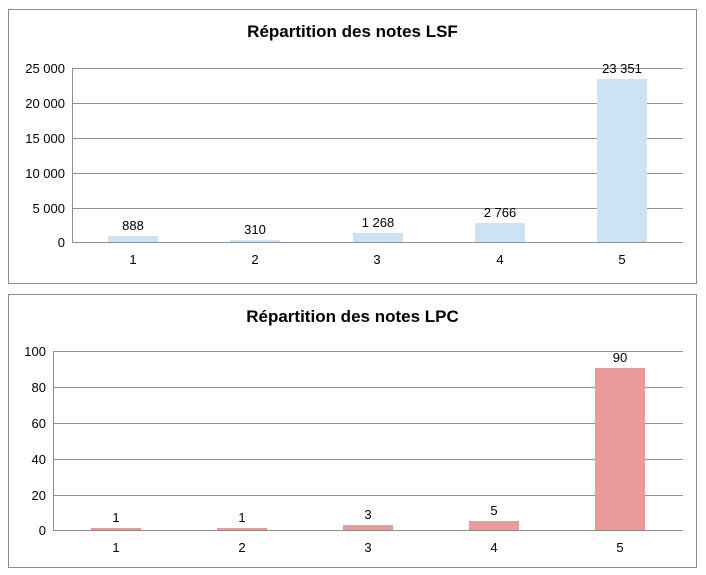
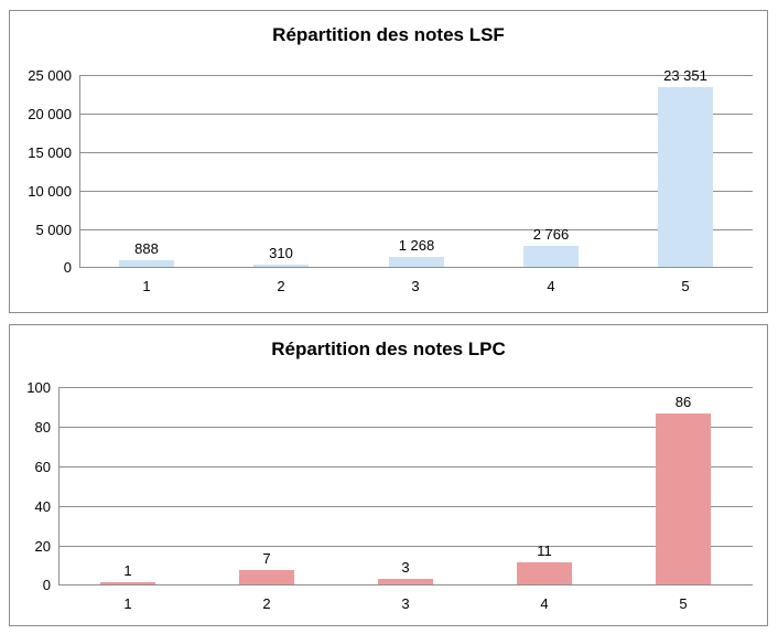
Répartition des notes LPC/2: 1 -> 7
Répartition des notes LPC/4: 5 -> 11
Répartition des notes LPC/5: 90 -> 86
